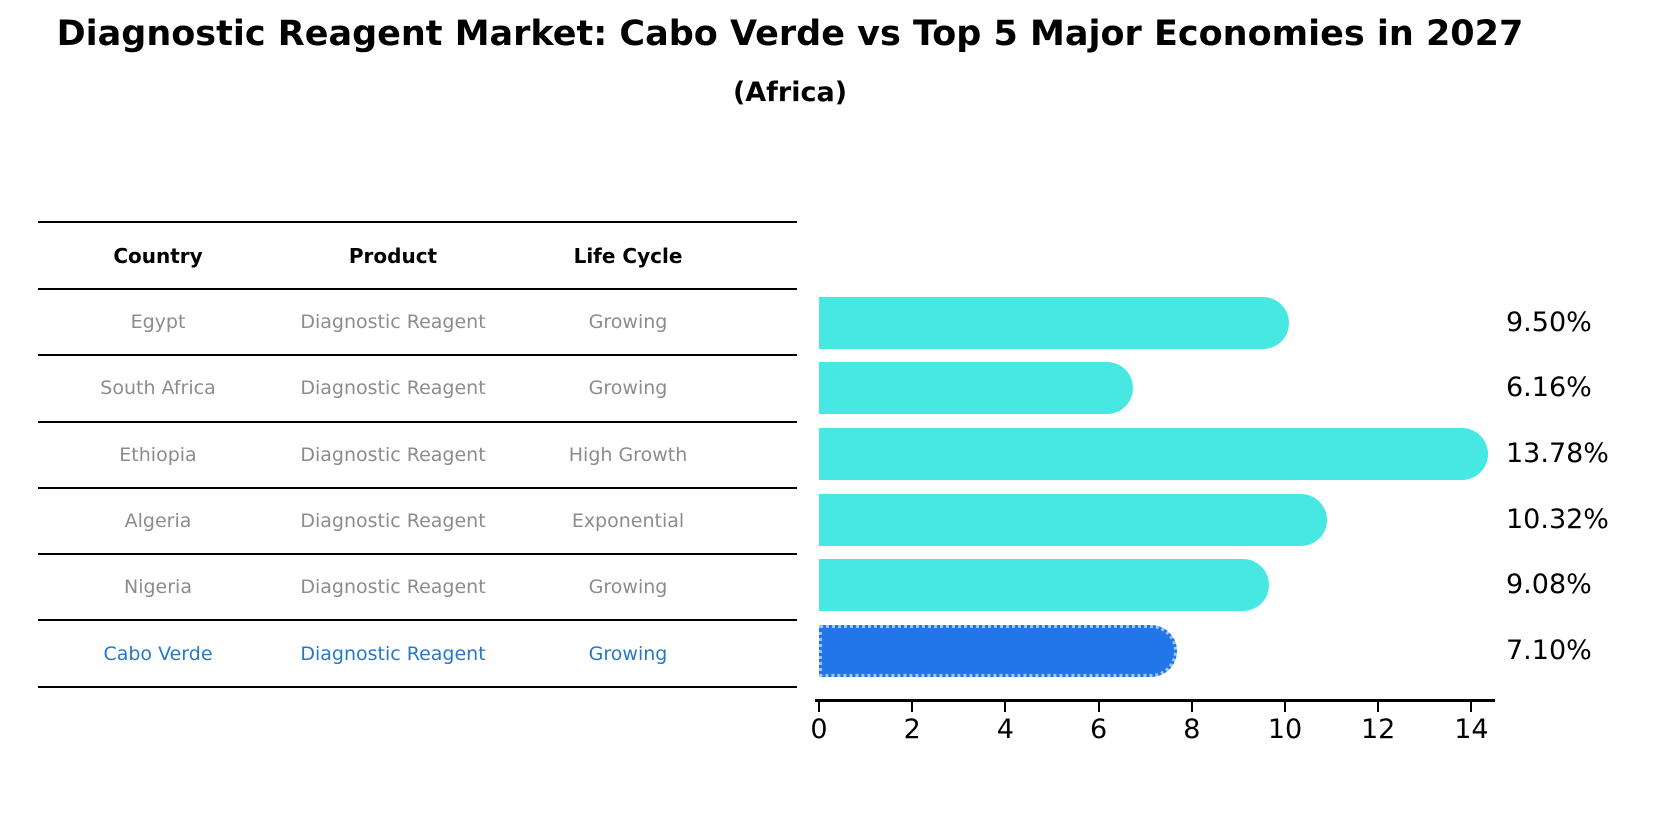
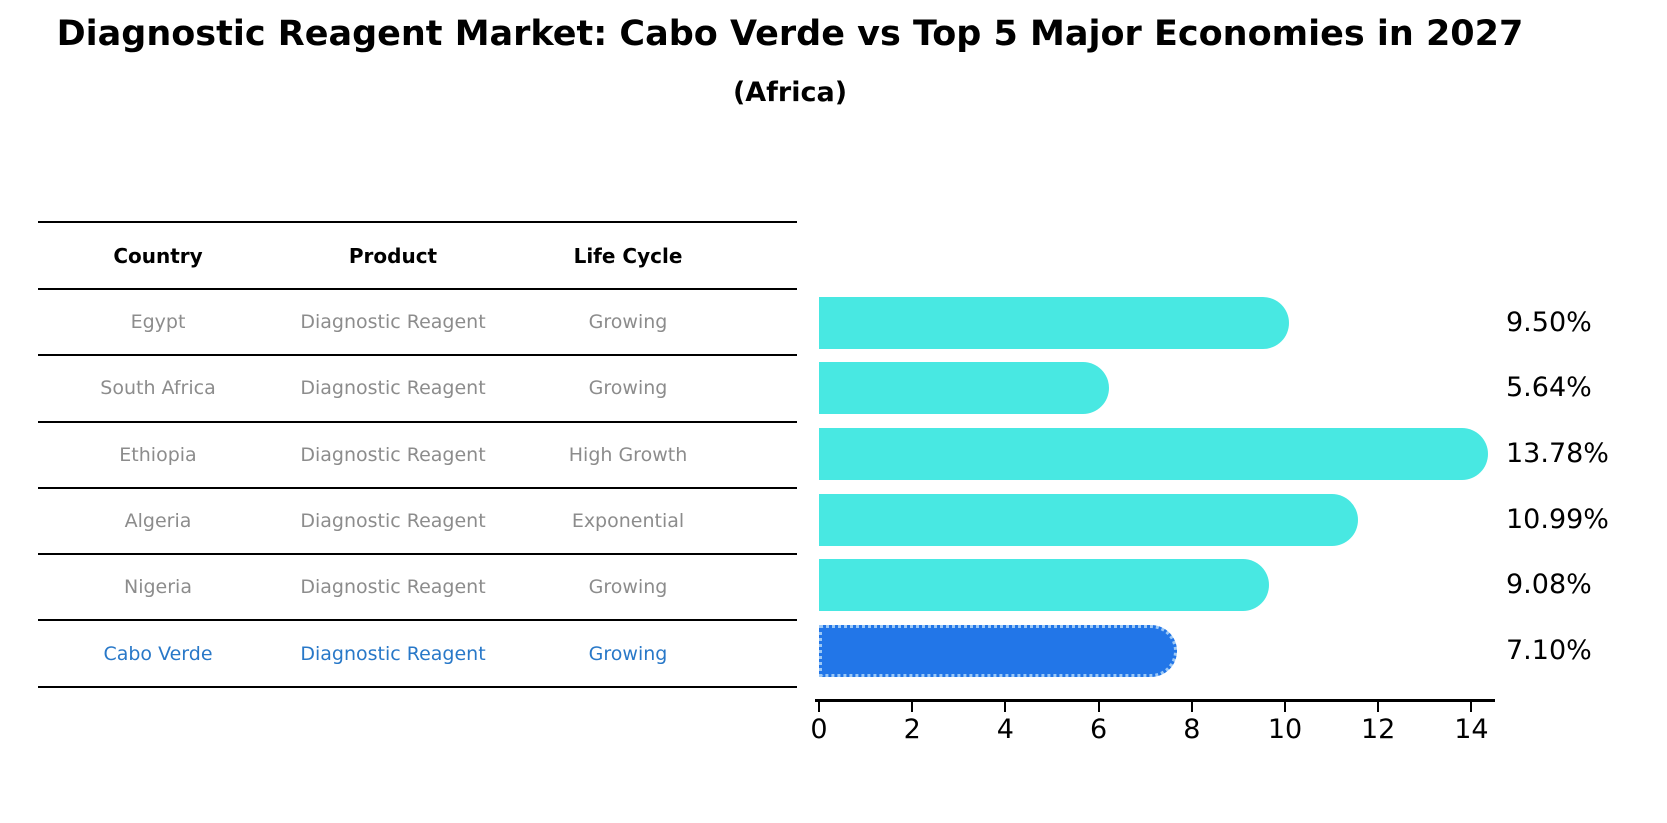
South Africa: 6.16% -> 5.64%
Algeria: 10.32% -> 10.99%
